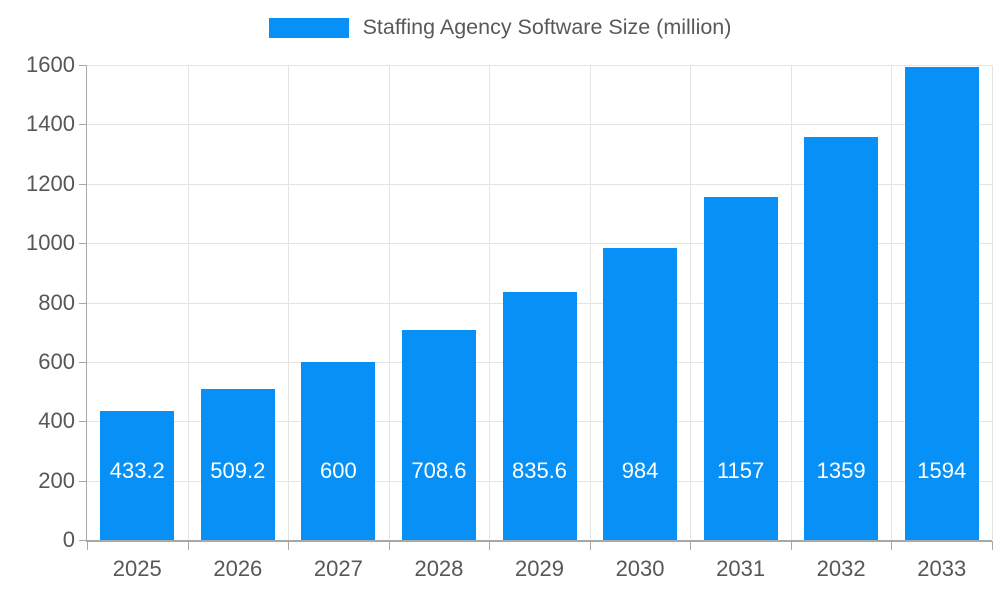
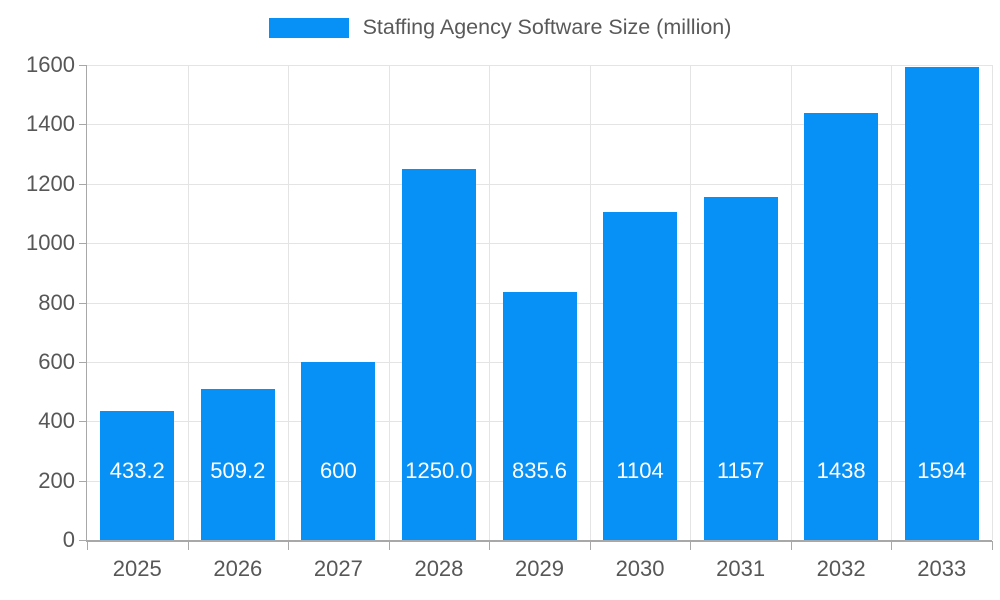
2028: 708.6 -> 1250.0
2030: 984 -> 1104
2032: 1359 -> 1438
